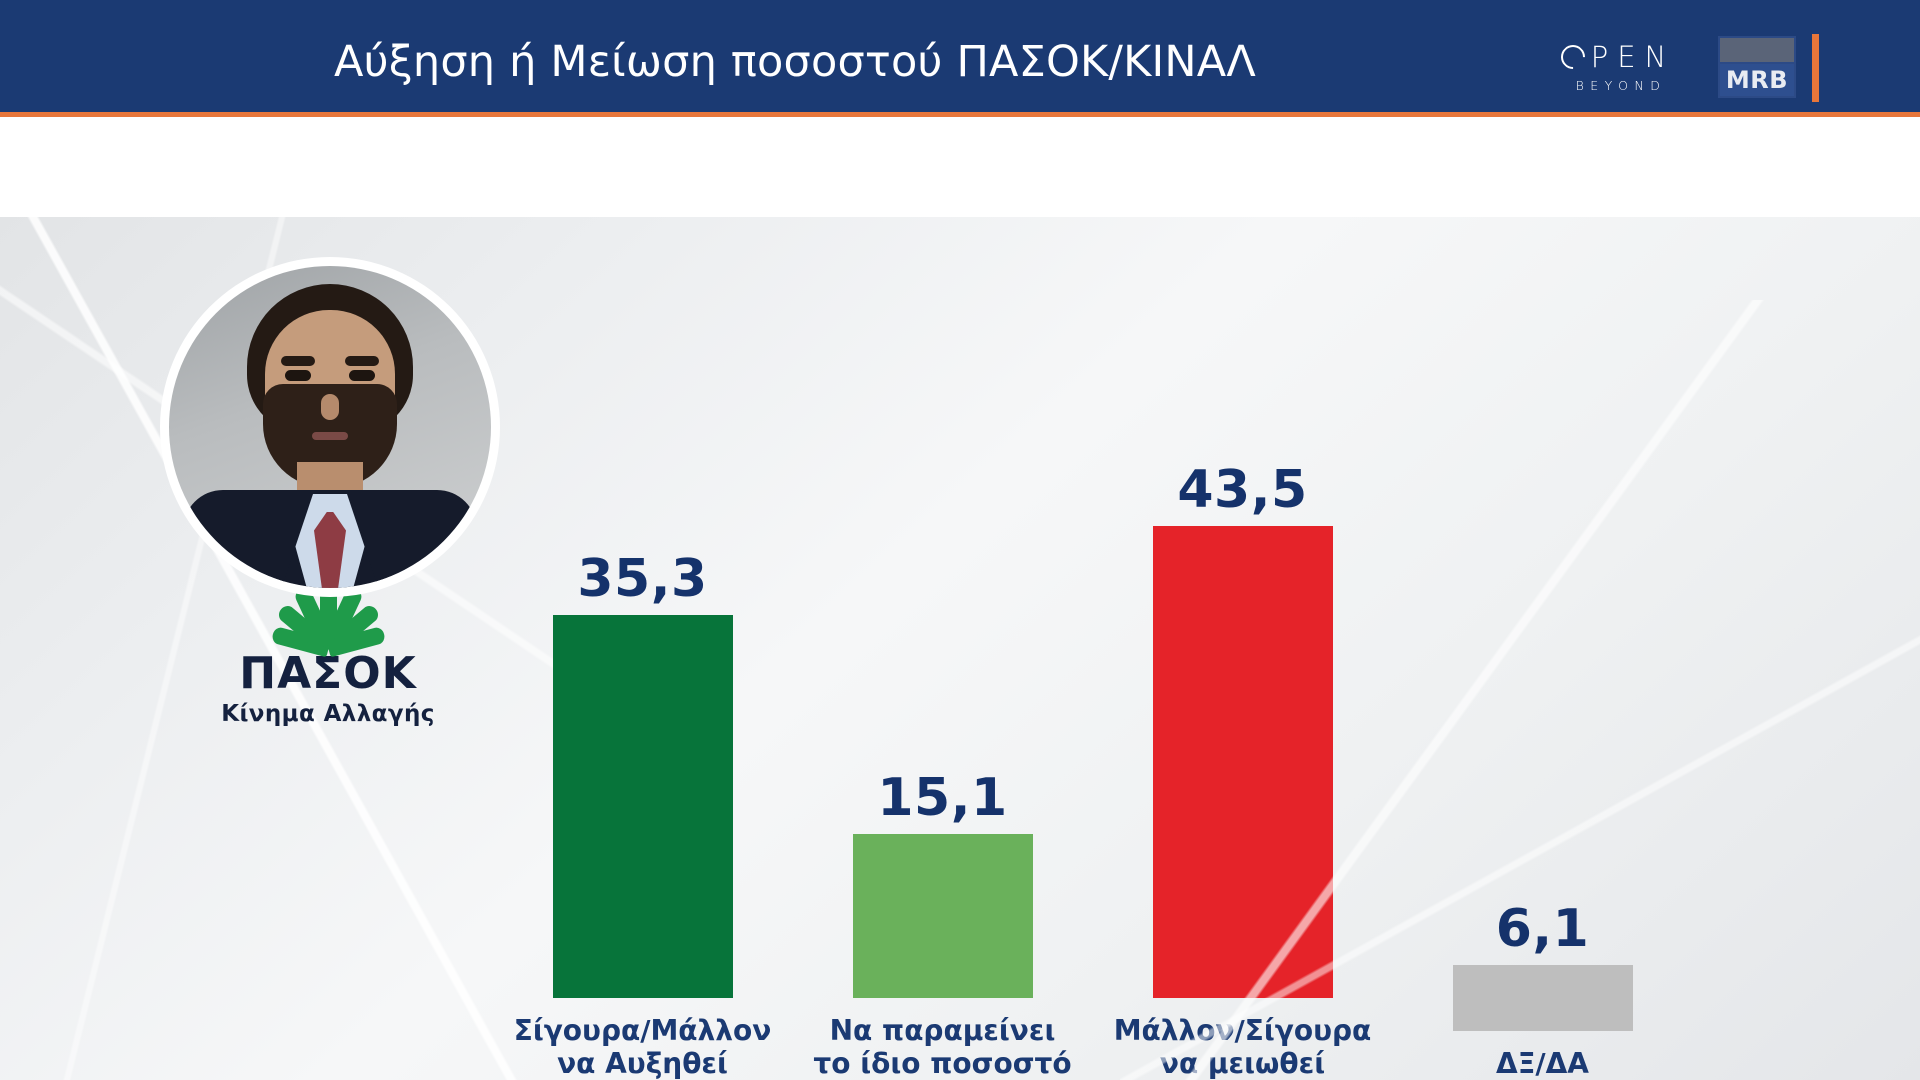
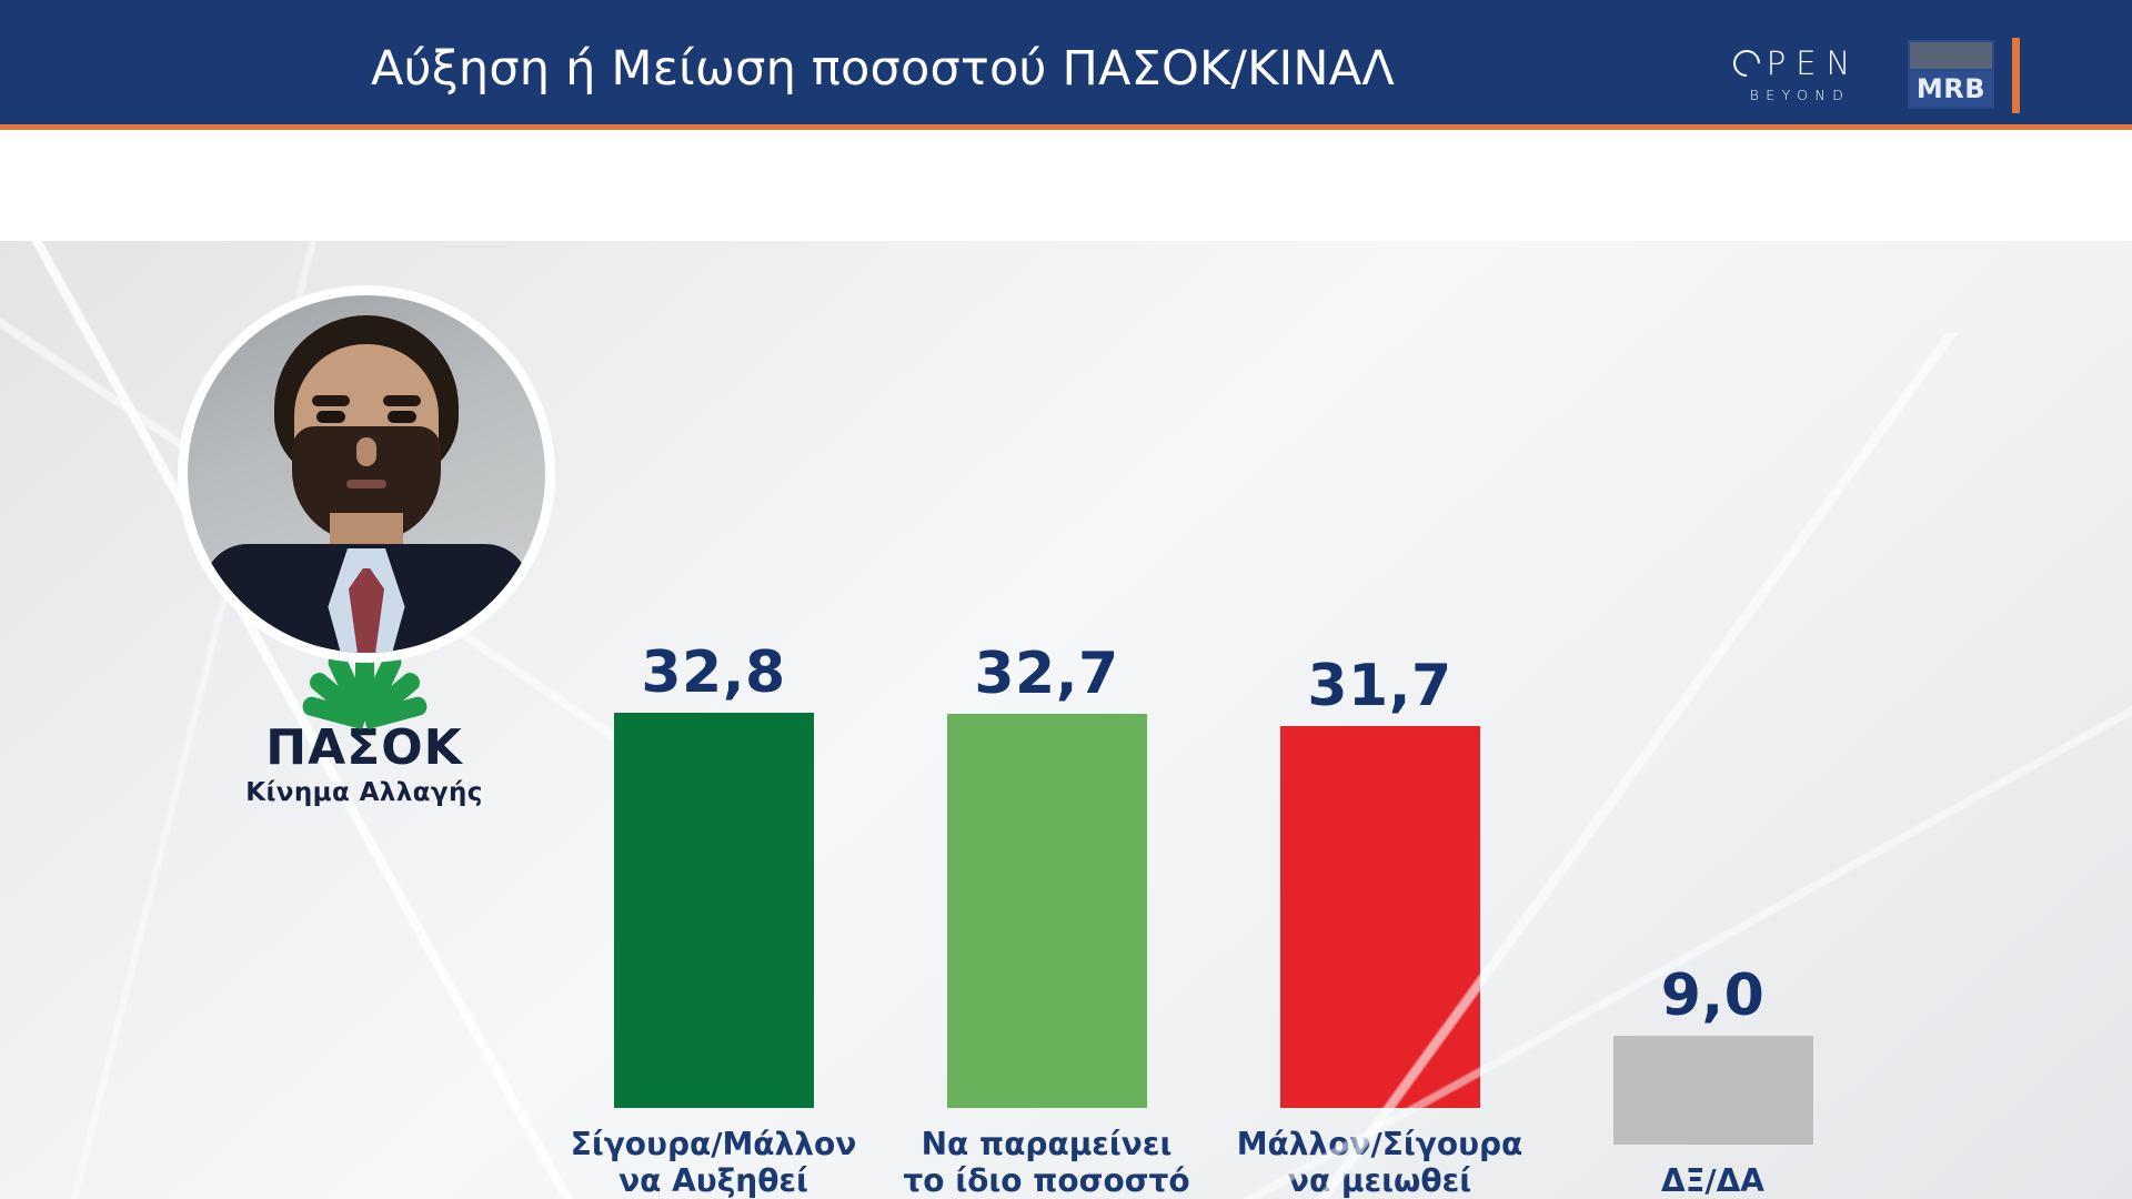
Σίγουρα/Μάλλον να Αυξηθεί: 35,3 -> 32,8
Να παραμείνει το ίδιο ποσοστό: 15,1 -> 32,7
Μάλλον/Σίγουρα να μειωθεί: 43,5 -> 31,7
ΔΞ/ΔΑ: 6,1 -> 9,0
